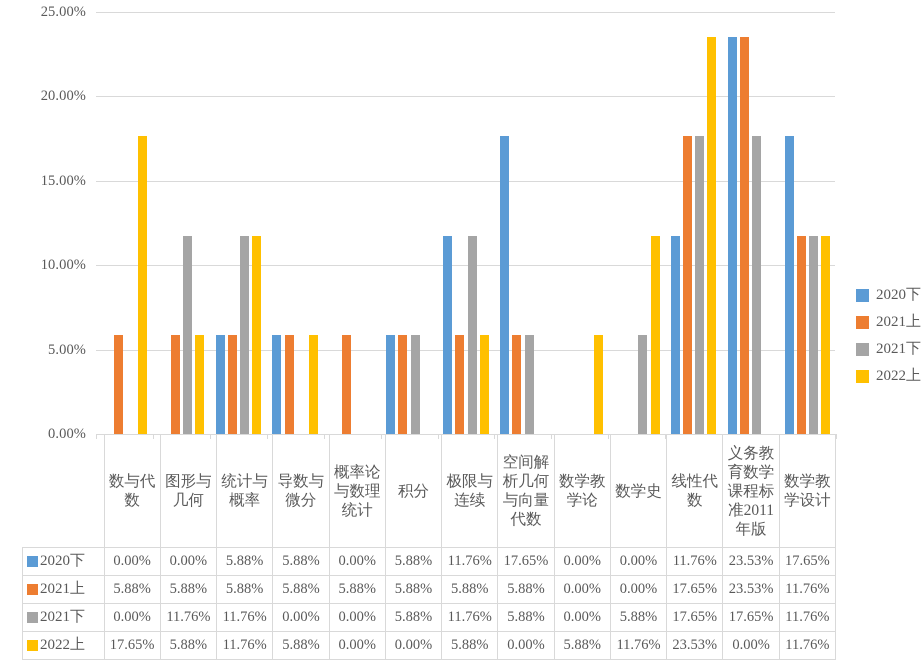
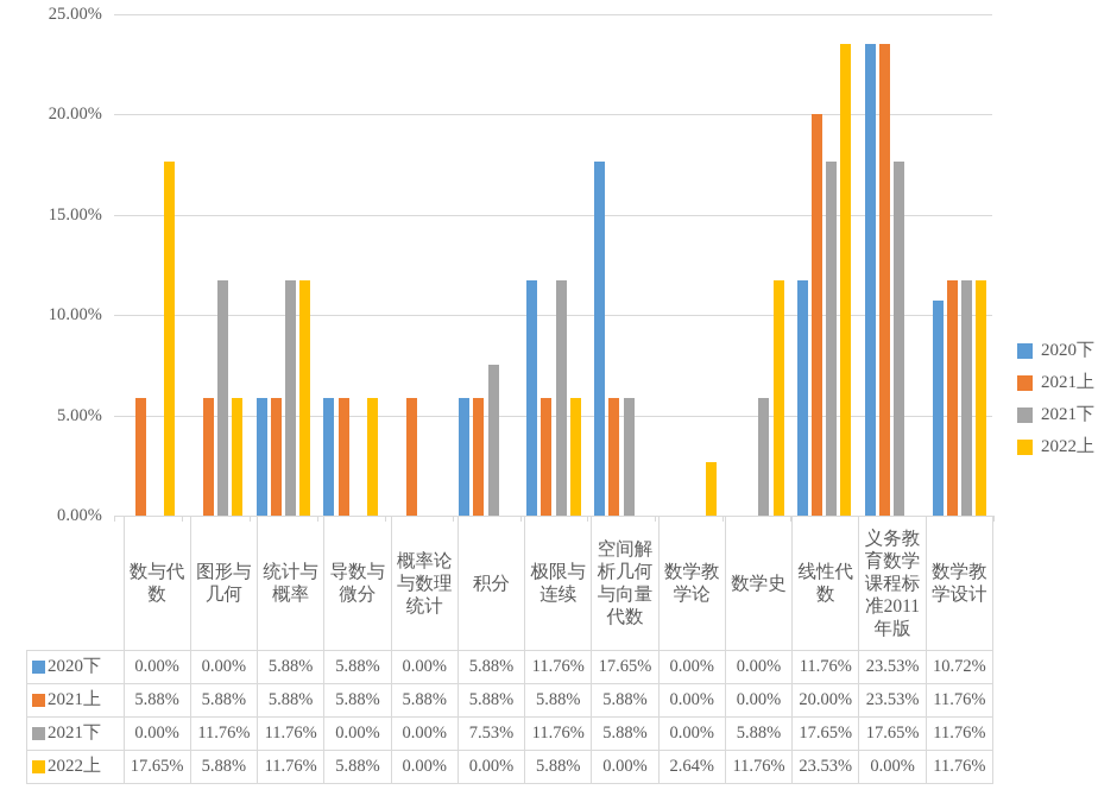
2021下/积分: 5.88% -> 7.53%
2022上/数学教学论: 5.88% -> 2.64%
2021上/线性代数: 17.65% -> 20.00%
2020下/数学教学设计: 17.65% -> 10.72%
